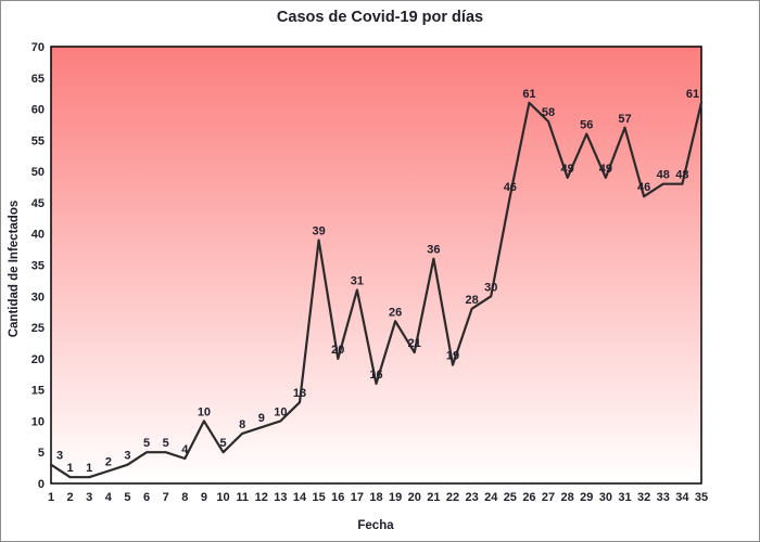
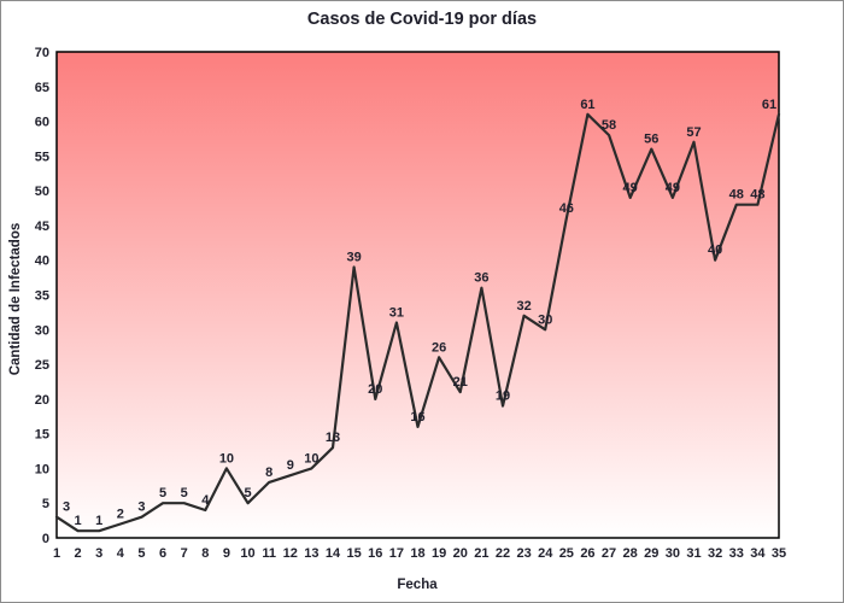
23: 28 -> 32
32: 46 -> 40
